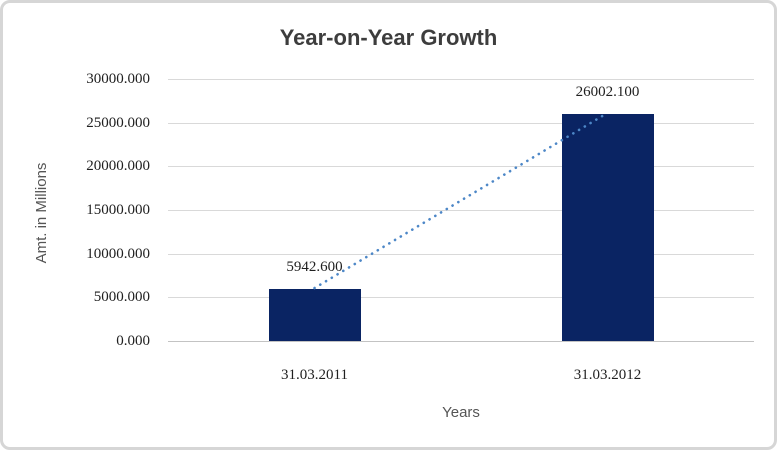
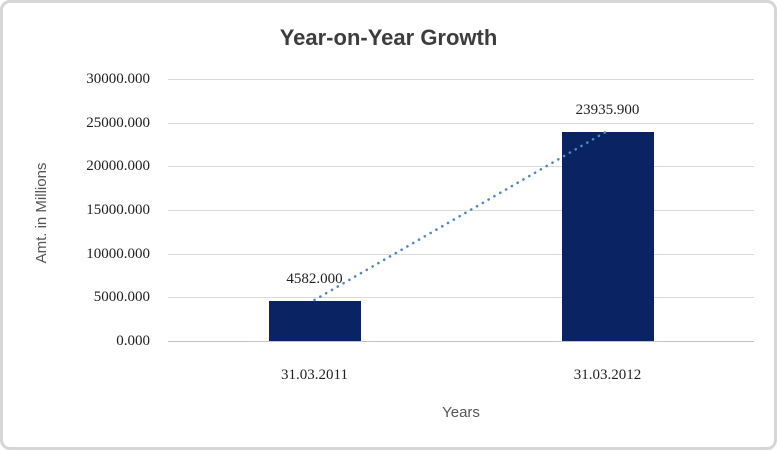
31.03.2011: 5942.600 -> 4582.000
31.03.2012: 26002.100 -> 23935.900
